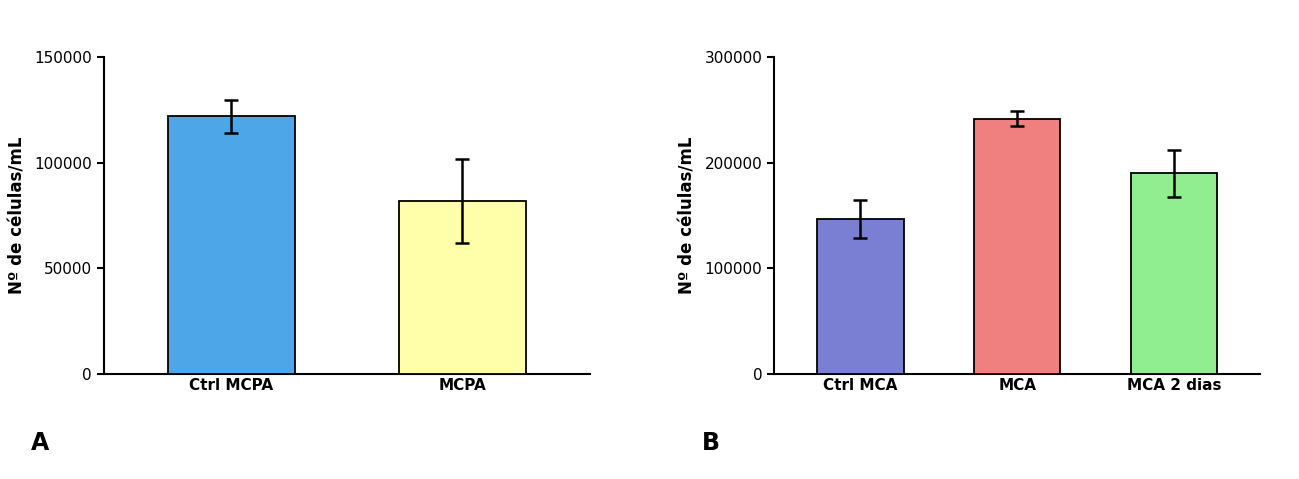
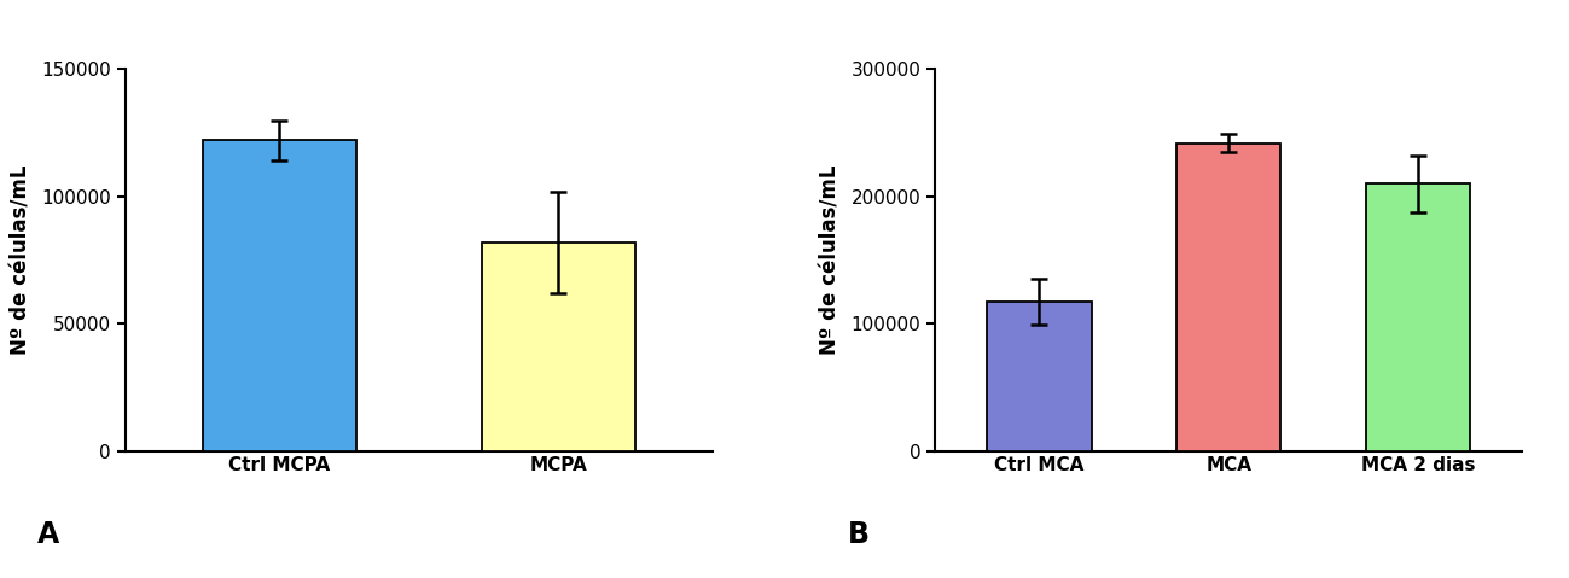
Ctrl MCA: 147000 -> 117000
MCA 2 dias: 190000 -> 210000
